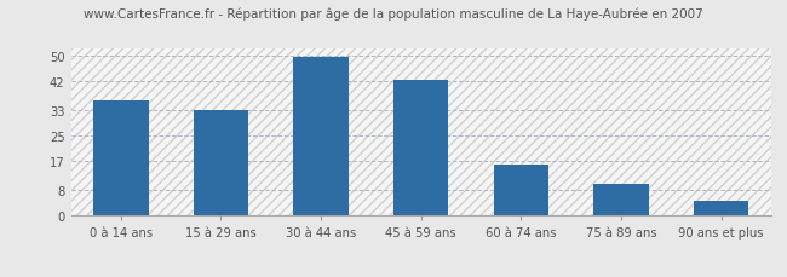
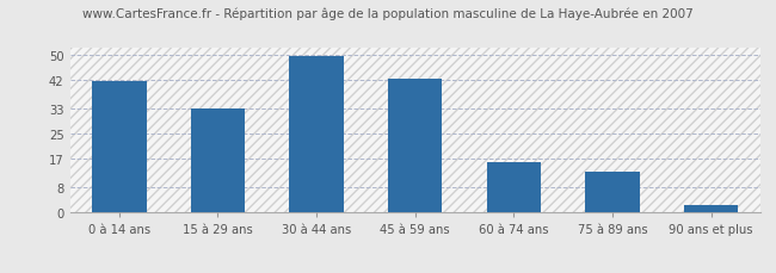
0 à 14 ans: 36.0 -> 41.5
75 à 89 ans: 10.0 -> 13.0
90 ans et plus: 4.5 -> 2.5
